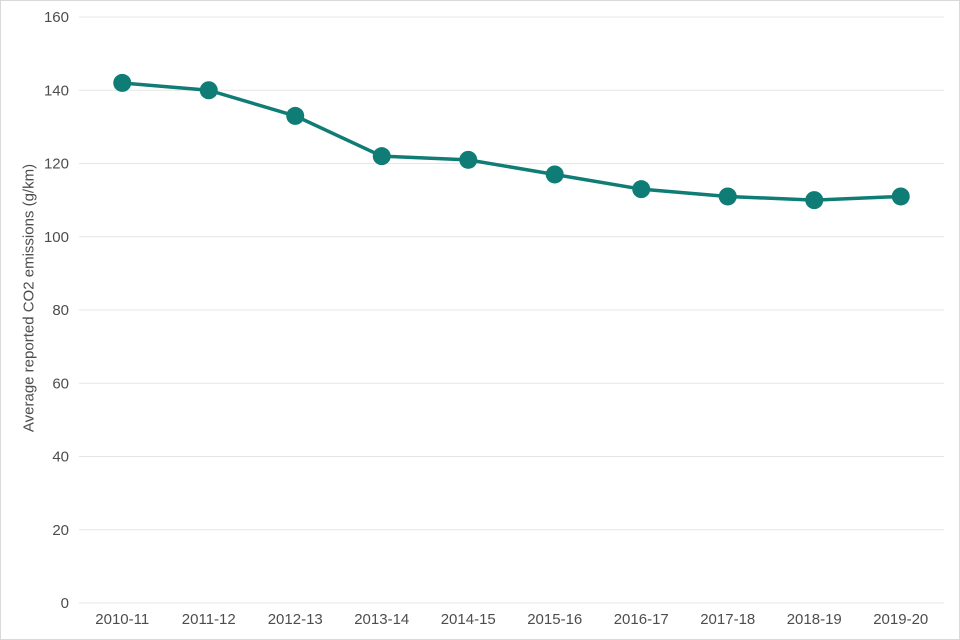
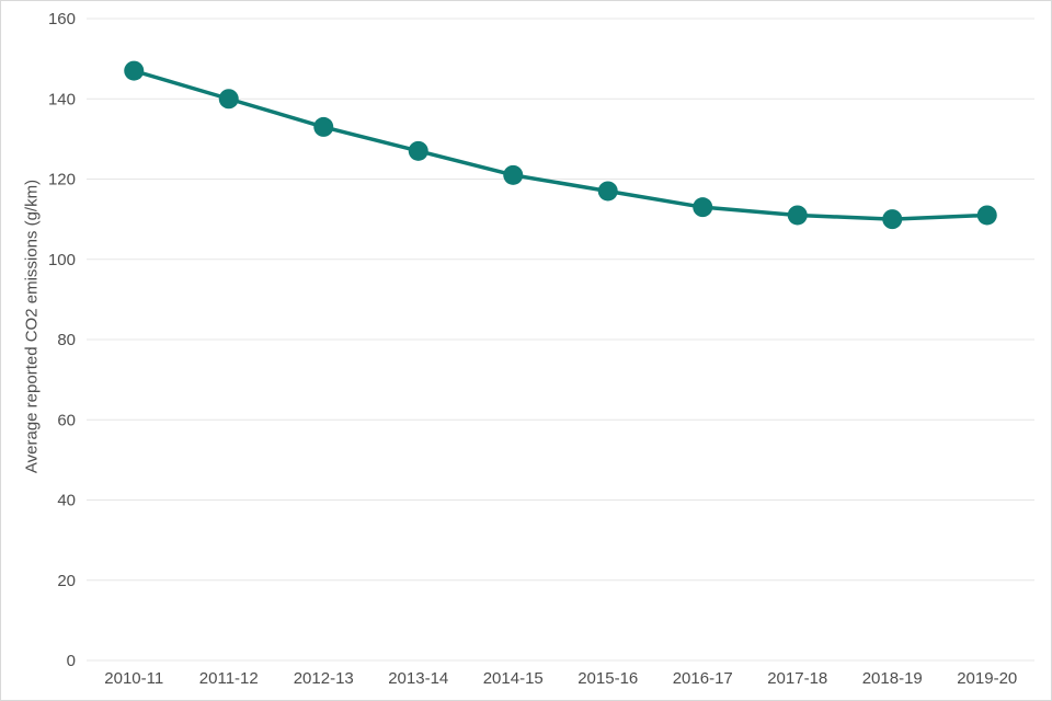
2010-11: 142 -> 147
2013-14: 122 -> 127
